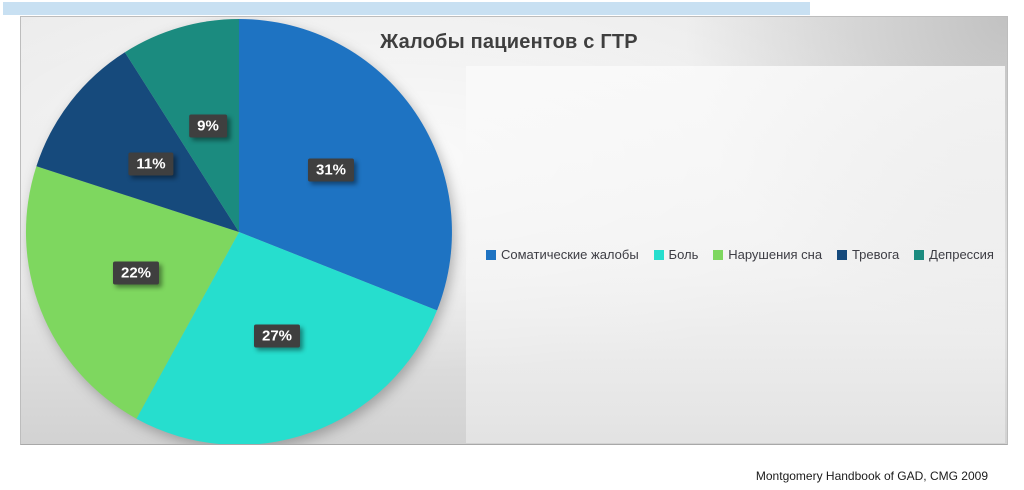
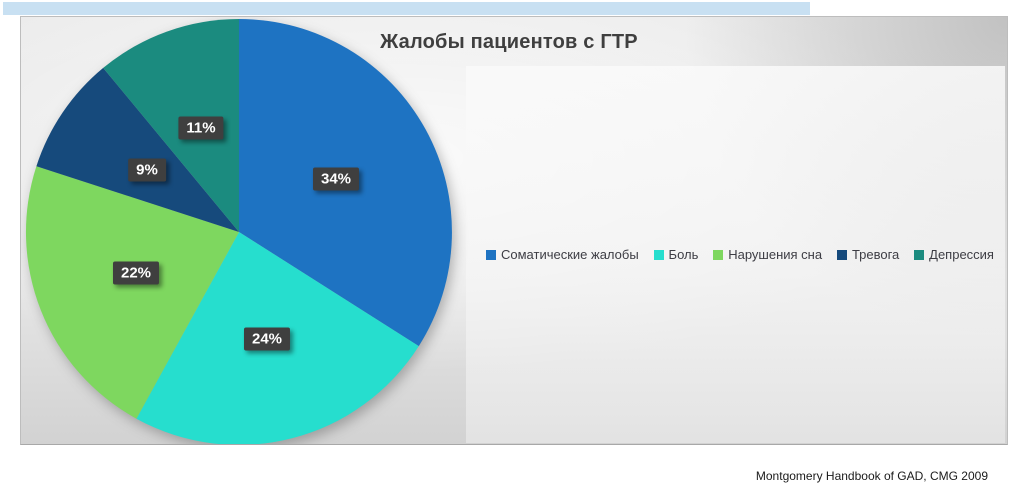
Соматические жалобы: 31% -> 34%
Боль: 27% -> 24%
Тревога: 11% -> 9%
Депрессия: 9% -> 11%
